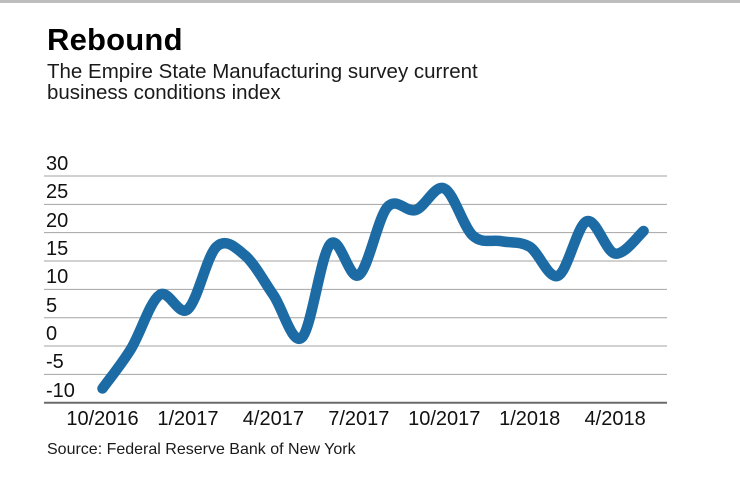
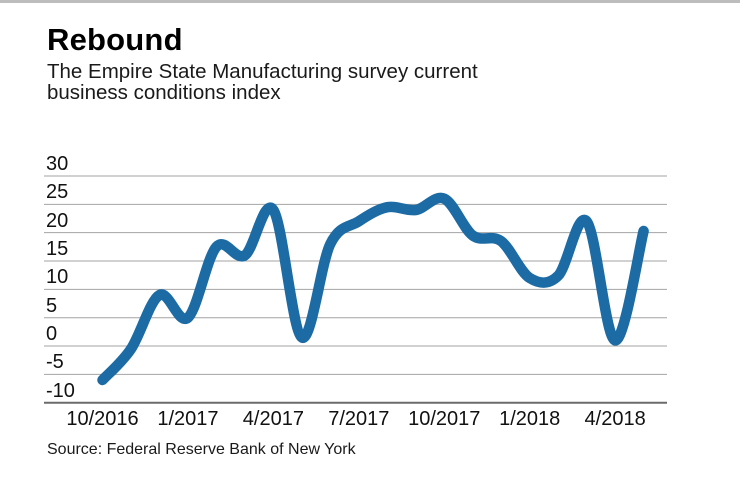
10/2016: -8 -> -6
1/2017: 6 -> 5
4/2017: 9 -> 24
7/2017: 12 -> 22
10/2017: 28 -> 26
1/2018: 18 -> 12
4/2018: 16 -> 1
